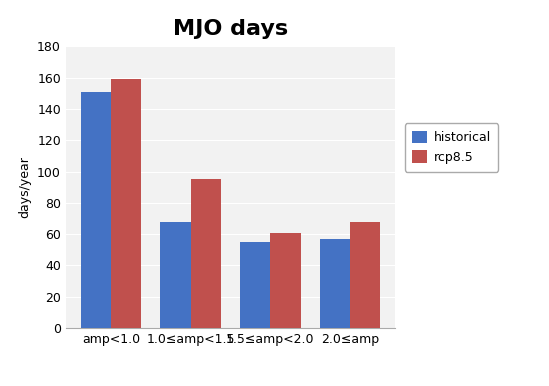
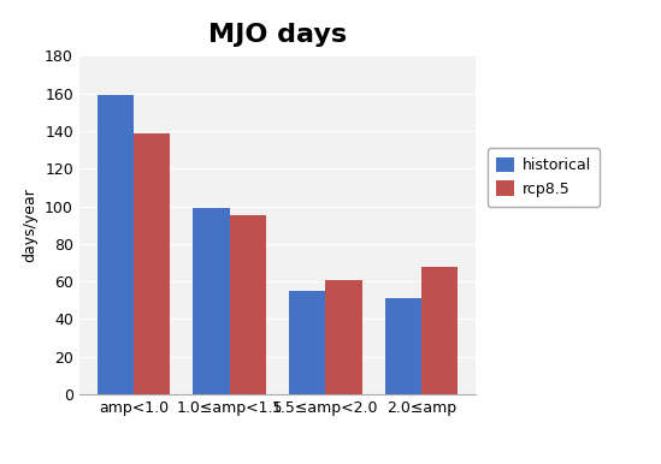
historical/amp<1.0: 151 -> 159
rcp8.5/amp<1.0: 159 -> 139
historical/1.0≤amp<1.5: 68 -> 99
historical/2.0≤amp: 57 -> 51
